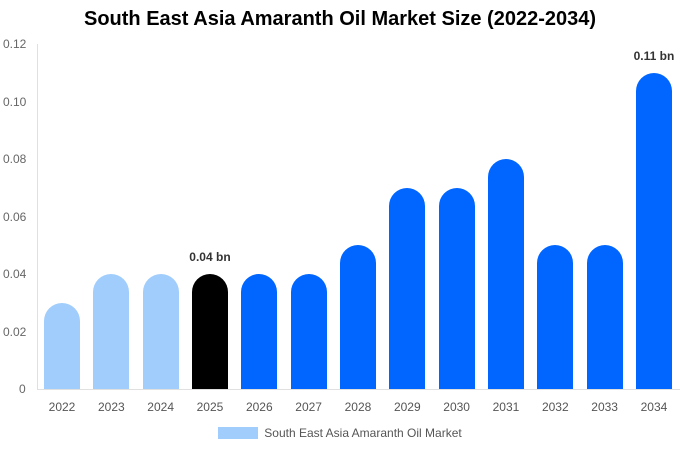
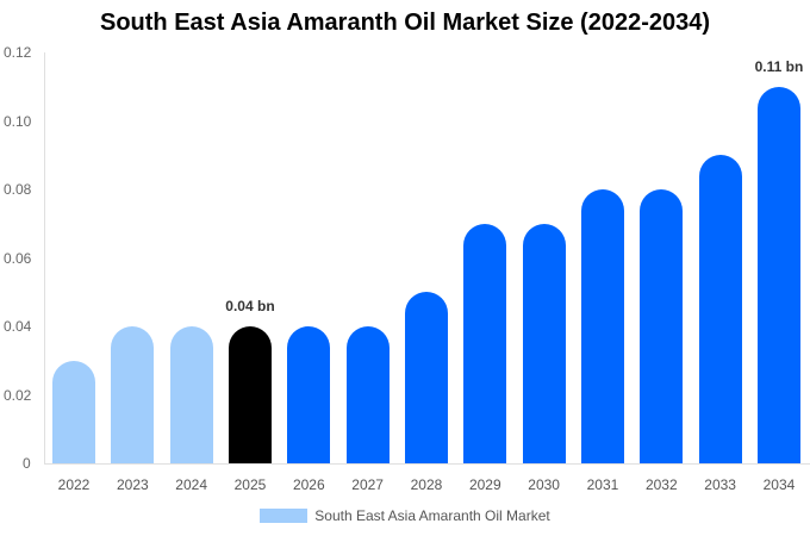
2032: 0.05 -> 0.08
2033: 0.05 -> 0.09
